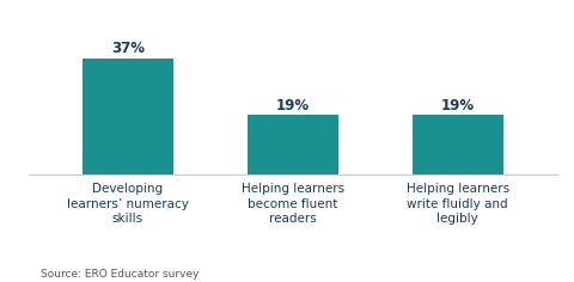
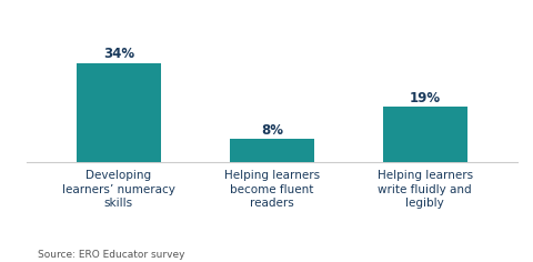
Developing learners’ numeracy skills: 37% -> 34%
Helping learners become fluent readers: 19% -> 8%
